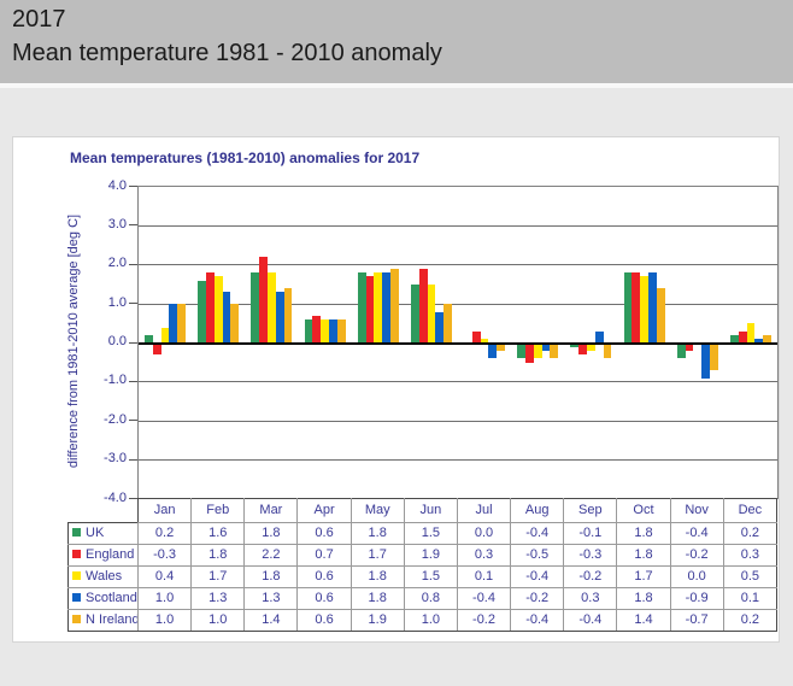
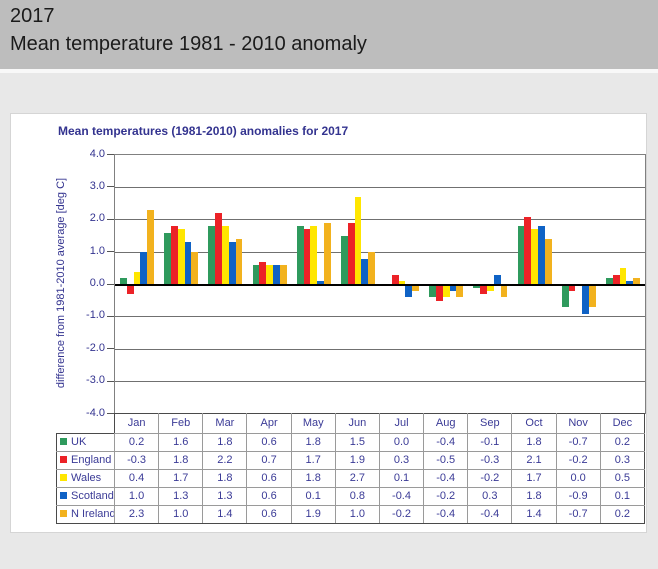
N Ireland/Jan: 1.0 -> 2.3
Scotland/May: 1.8 -> 0.1
Wales/Jun: 1.5 -> 2.7
England/Oct: 1.8 -> 2.1
UK/Nov: -0.4 -> -0.7
